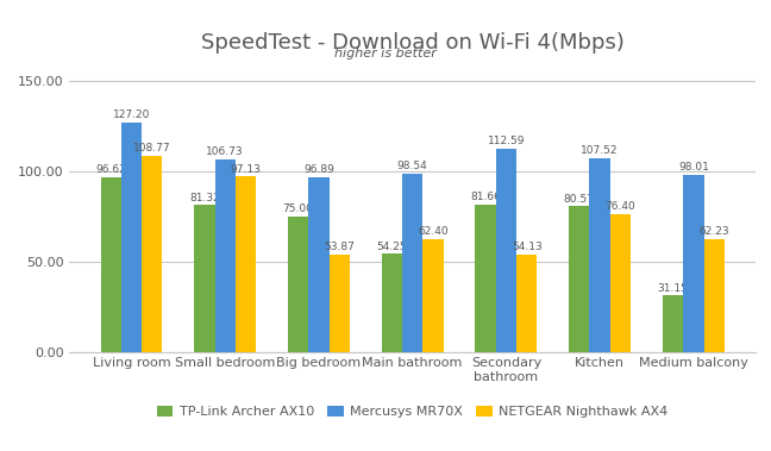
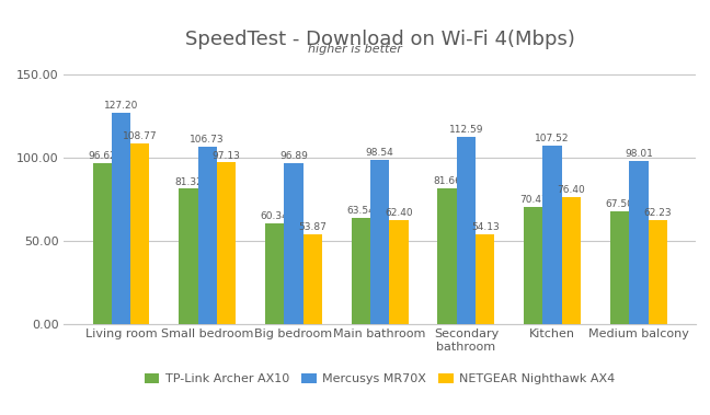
TP-Link Archer AX10/Big bedroom: 75.00 -> 60.34
TP-Link Archer AX10/Main bathroom: 54.25 -> 63.54
TP-Link Archer AX10/Kitchen: 80.57 -> 70.47
TP-Link Archer AX10/Medium balcony: 31.15 -> 67.50
